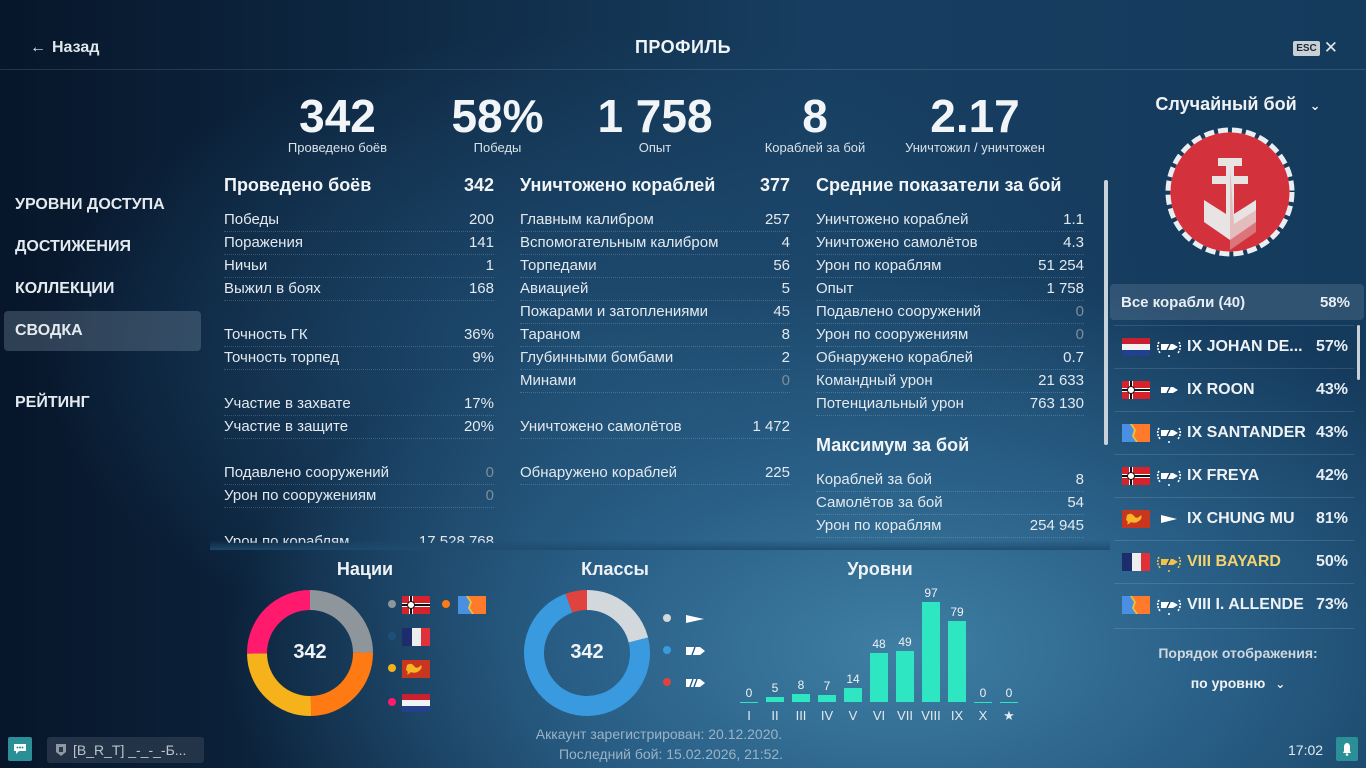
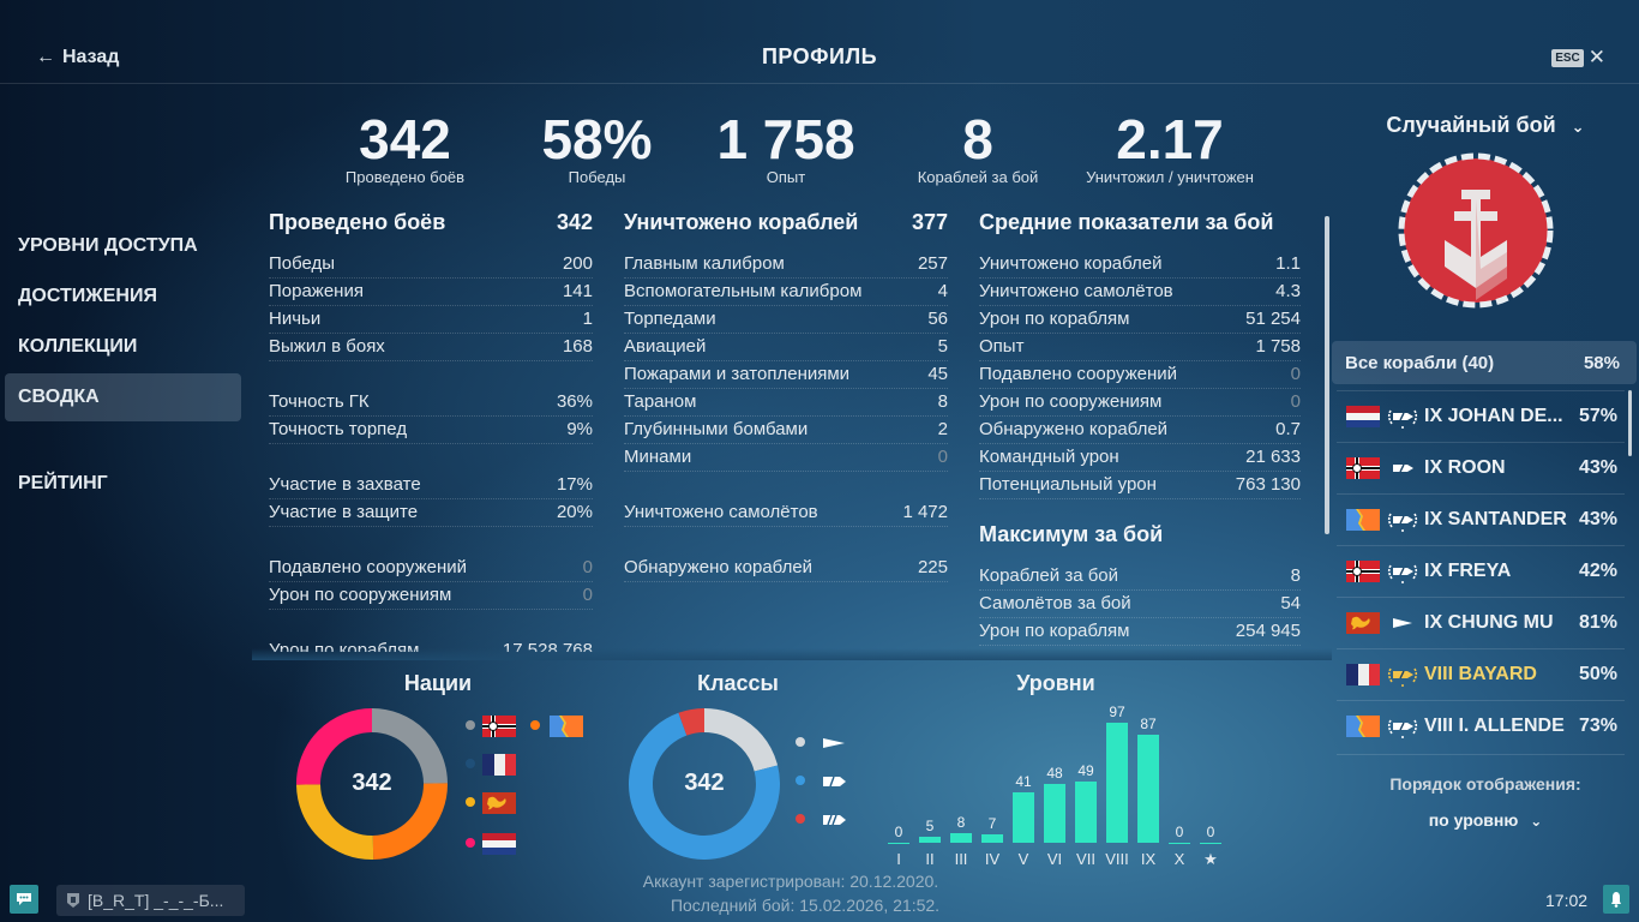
Уровни/V: 14 -> 41
Уровни/IX: 79 -> 87
